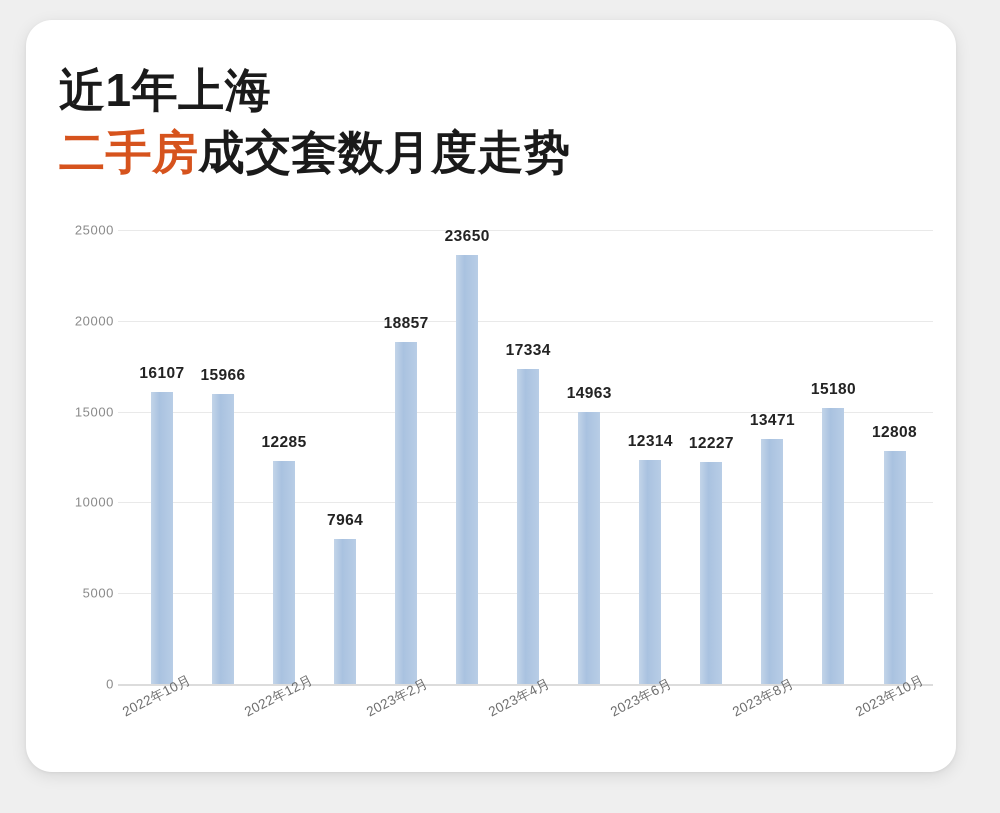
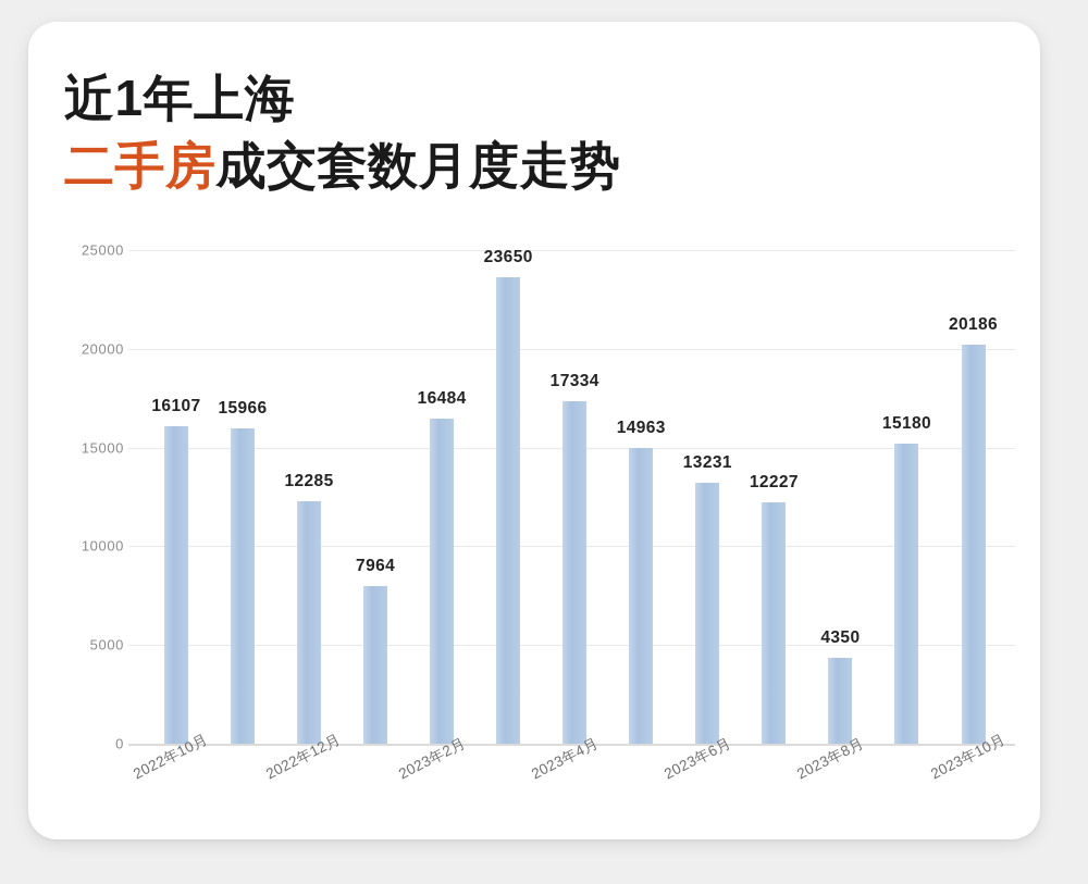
2023年2月: 18857 -> 16484
2023年6月: 12314 -> 13231
2023年8月: 13471 -> 4350
2023年10月: 12808 -> 20186
